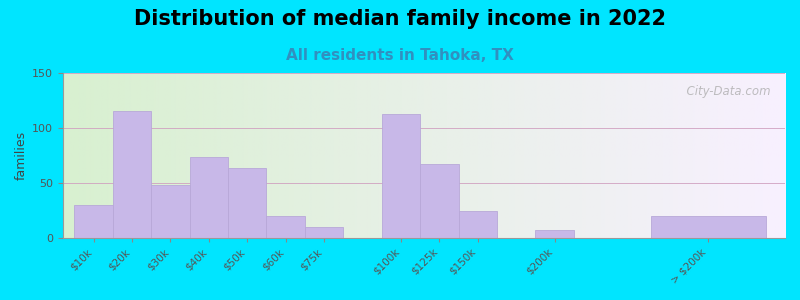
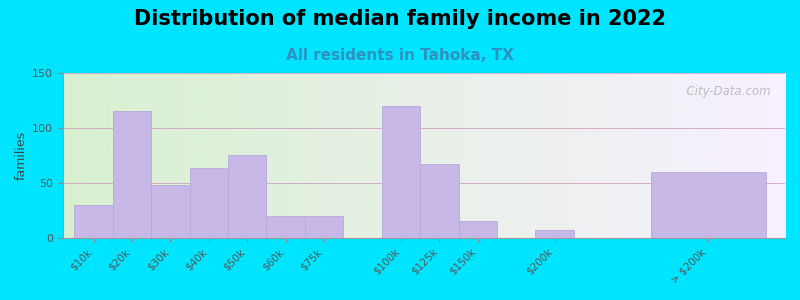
$40k: 73 -> 63
$50k: 63 -> 75
$75k: 10 -> 20
$100k: 113 -> 120
$150k: 24 -> 15
> $200k: 20 -> 60
